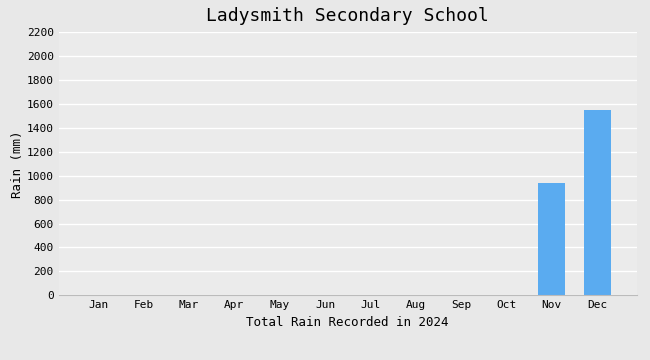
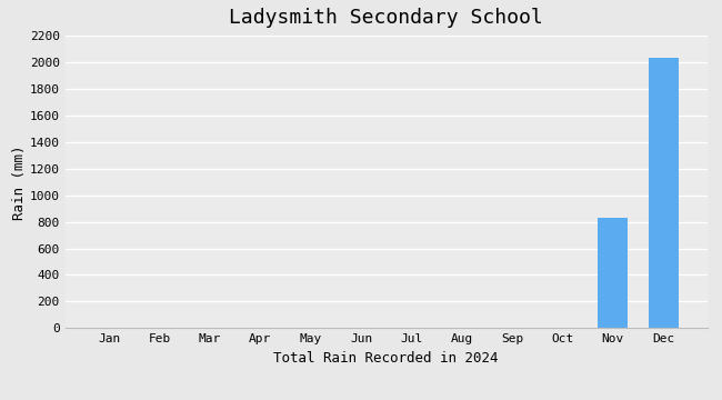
Nov: 940 -> 830
Dec: 1550 -> 2040
